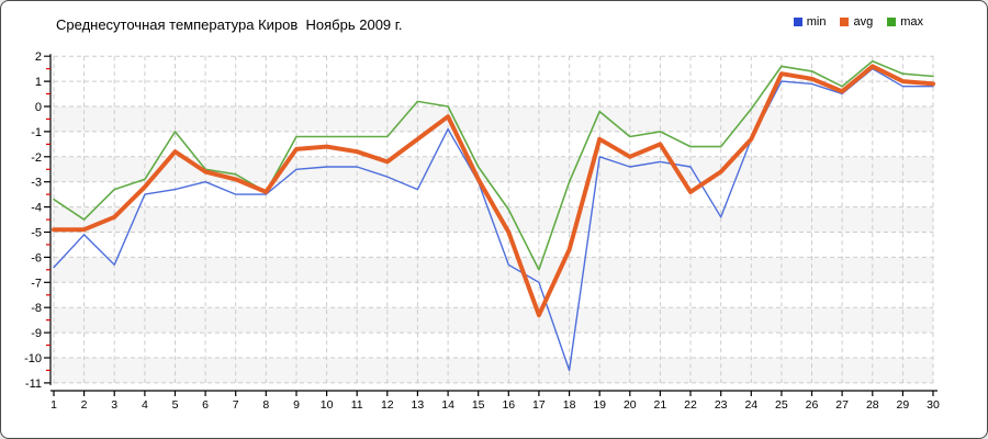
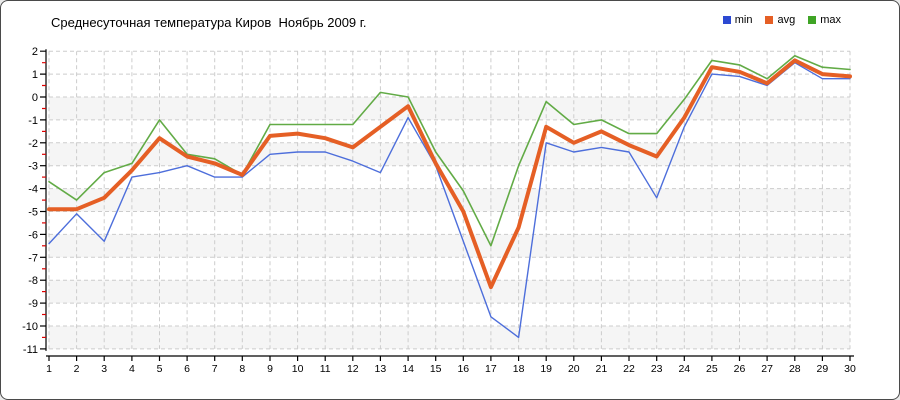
min/17: -7.0 -> -9.6
avg/22: -3.4 -> -2.1
avg/24: -1.3 -> -0.9
